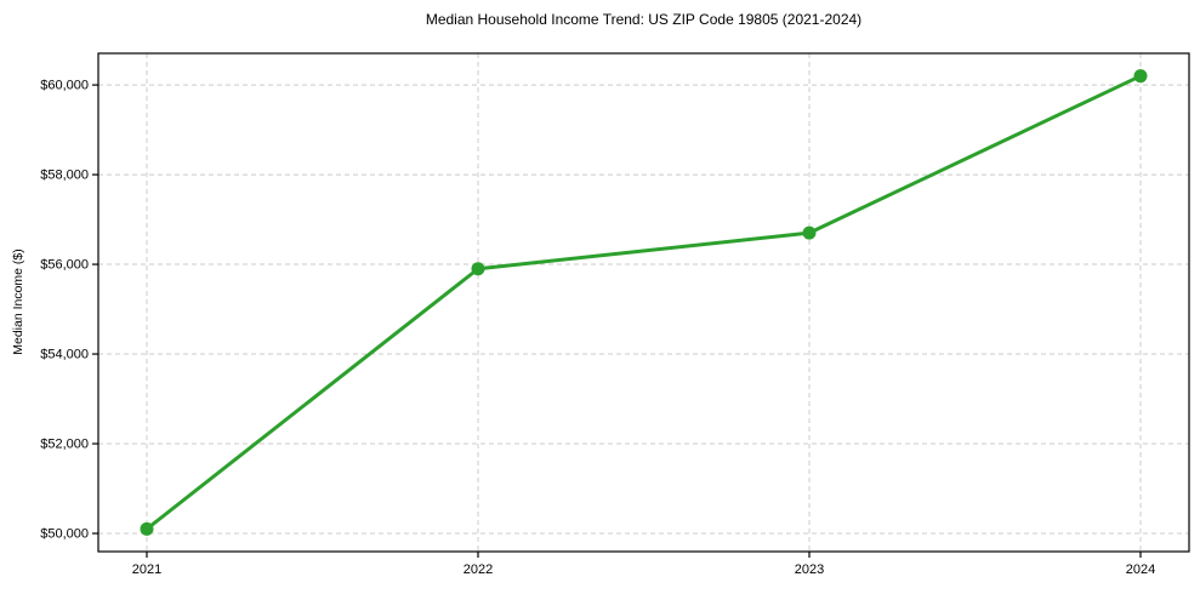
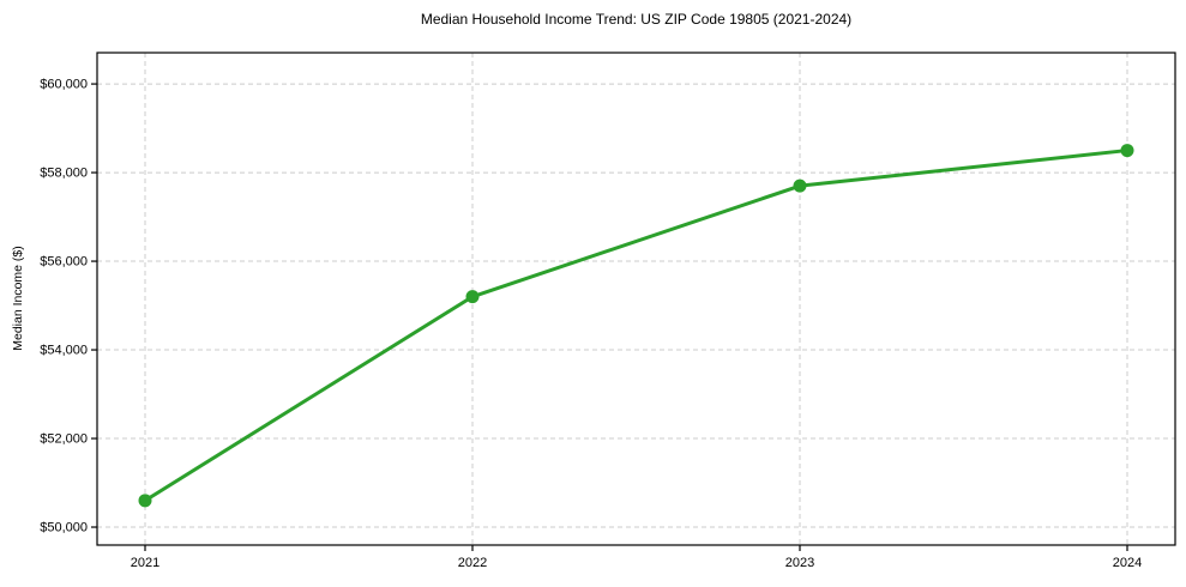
2021: $50100 -> $50600
2022: $55900 -> $55200
2023: $56700 -> $57700
2024: $60200 -> $58500
